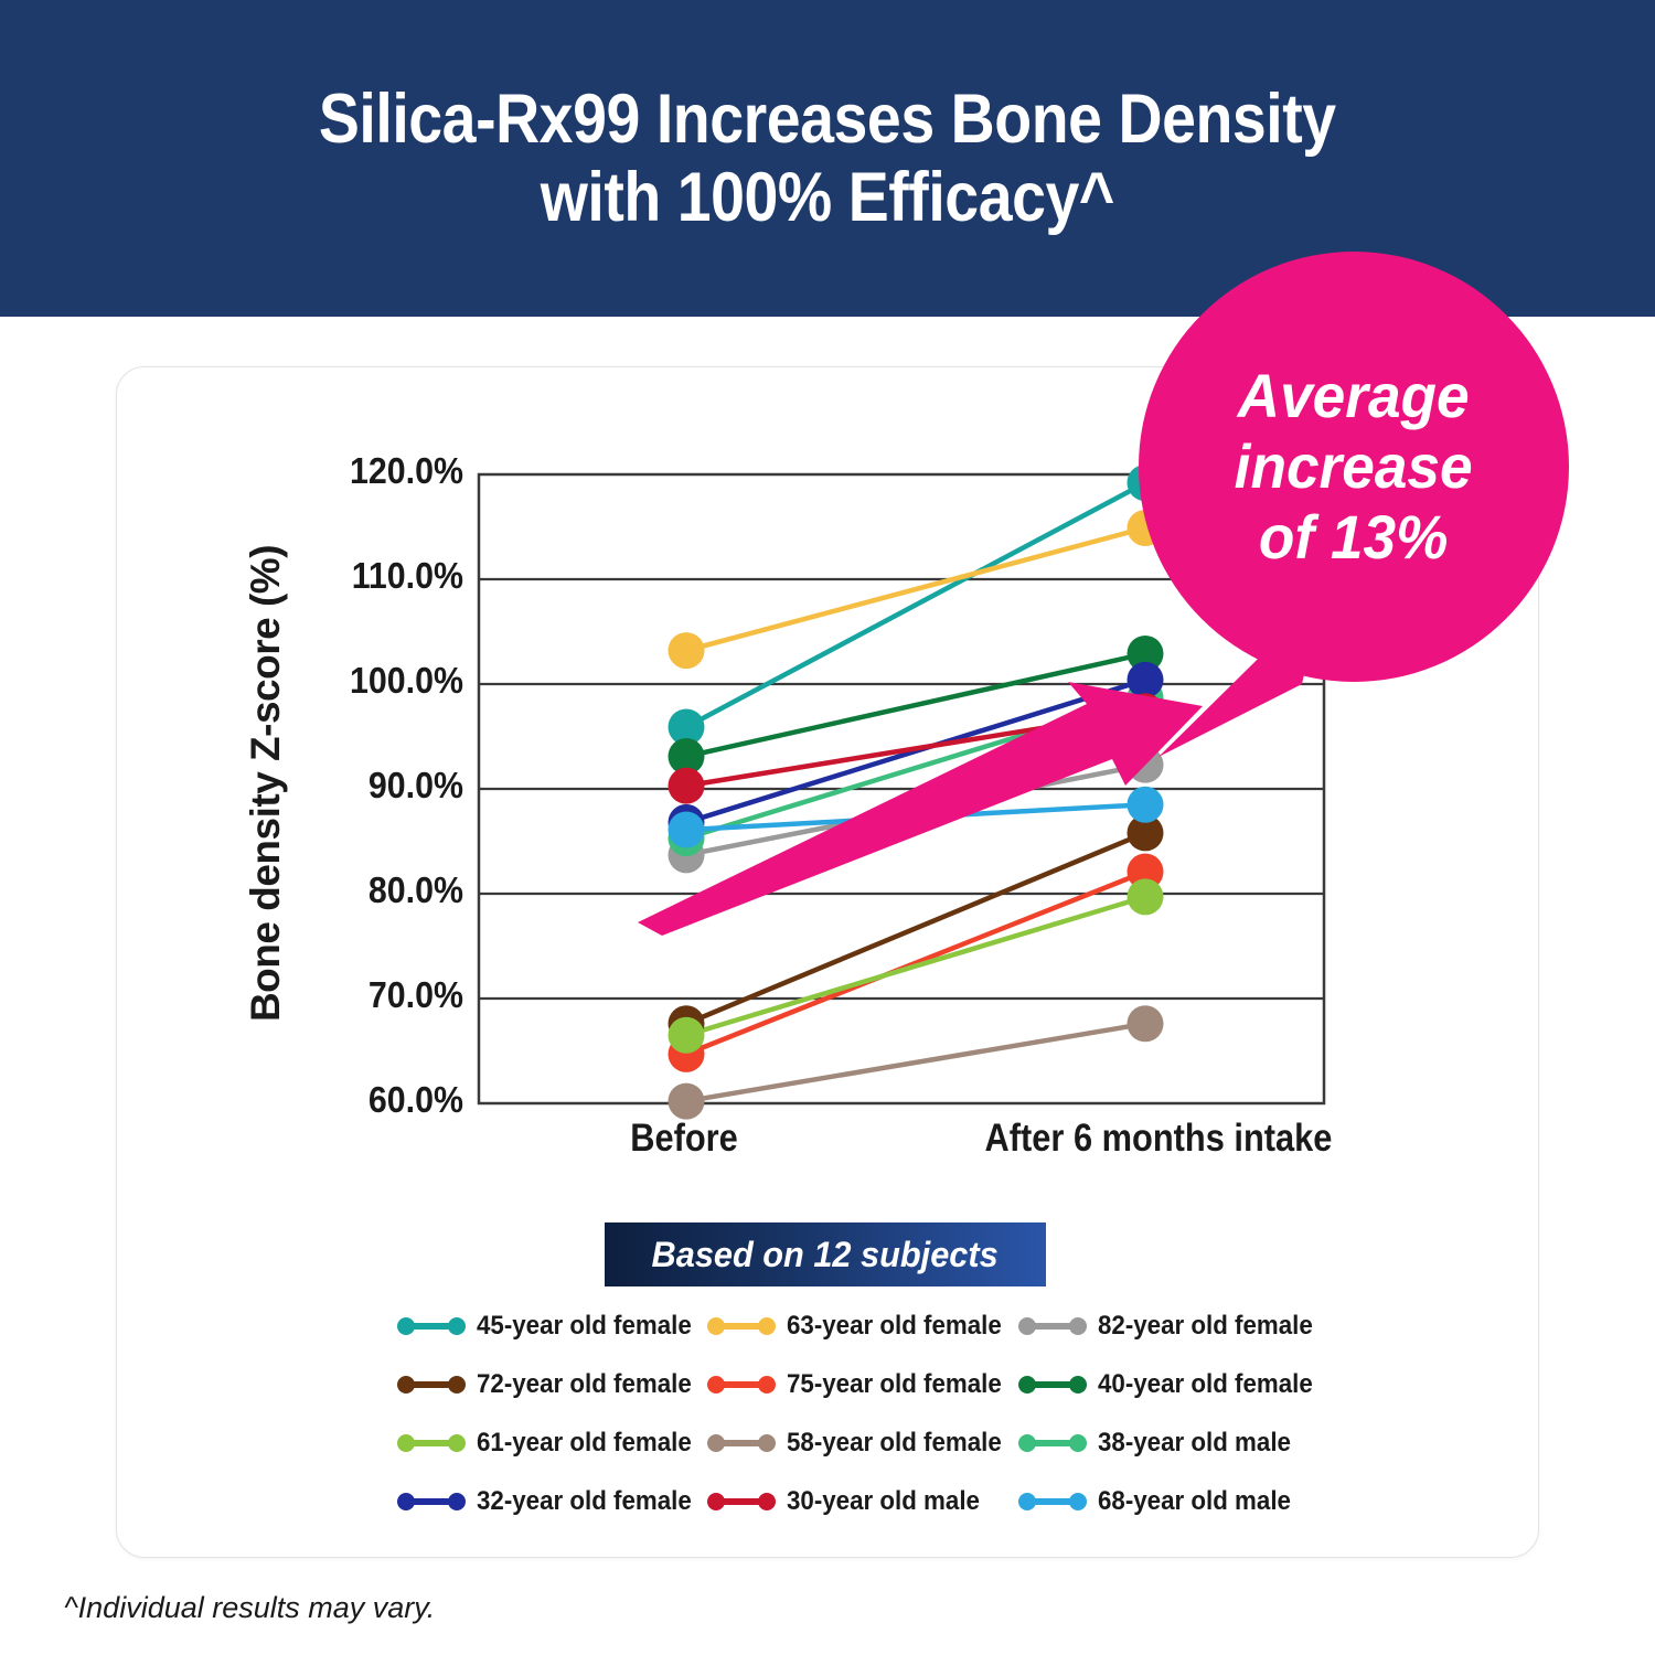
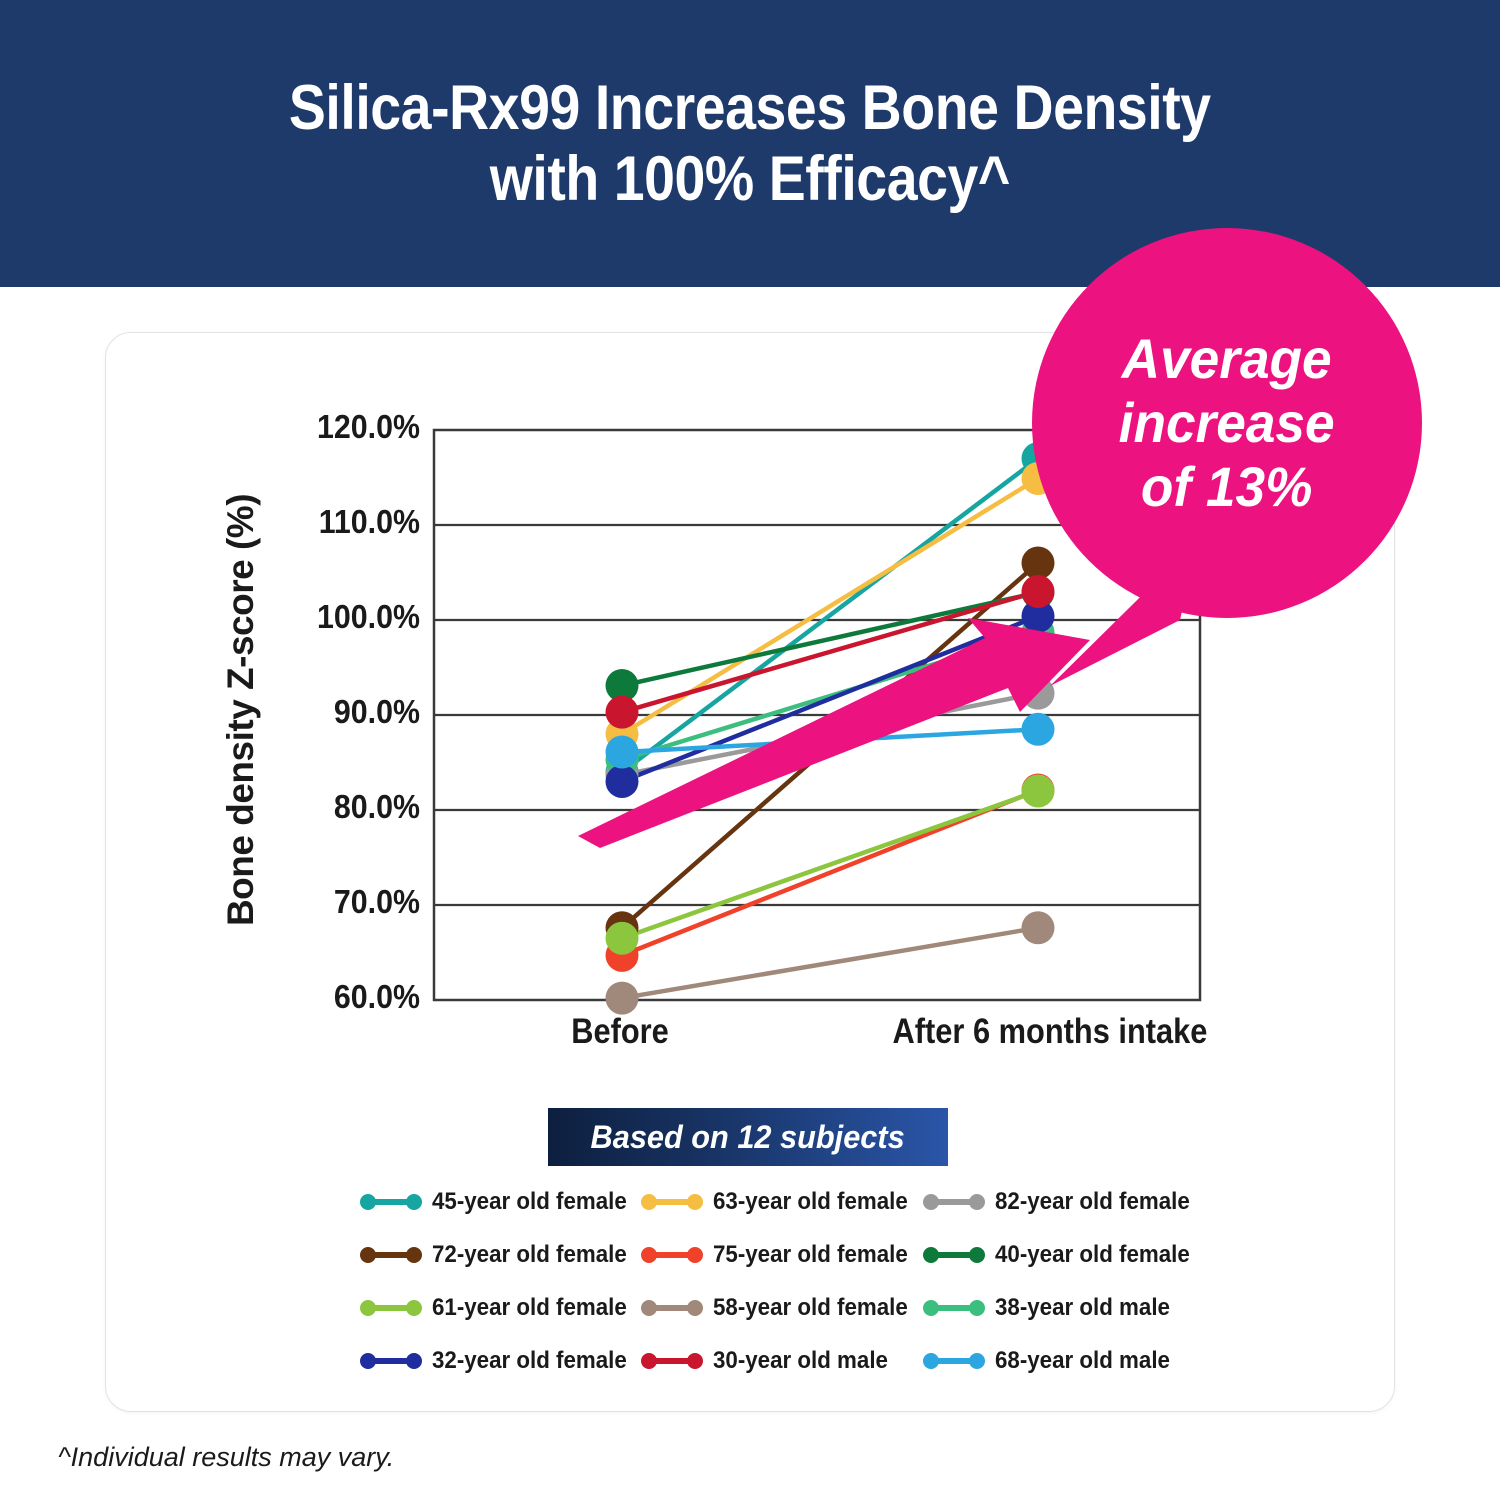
45-year old female/Before: 96% -> 84%
63-year old female/Before: 103% -> 88%
32-year old female/Before: 87% -> 83%
45-year old female/After 6 months intake: 119% -> 117%
72-year old female/After 6 months intake: 86% -> 106%
61-year old female/After 6 months intake: 80% -> 82%
30-year old male/After 6 months intake: 97% -> 103%
